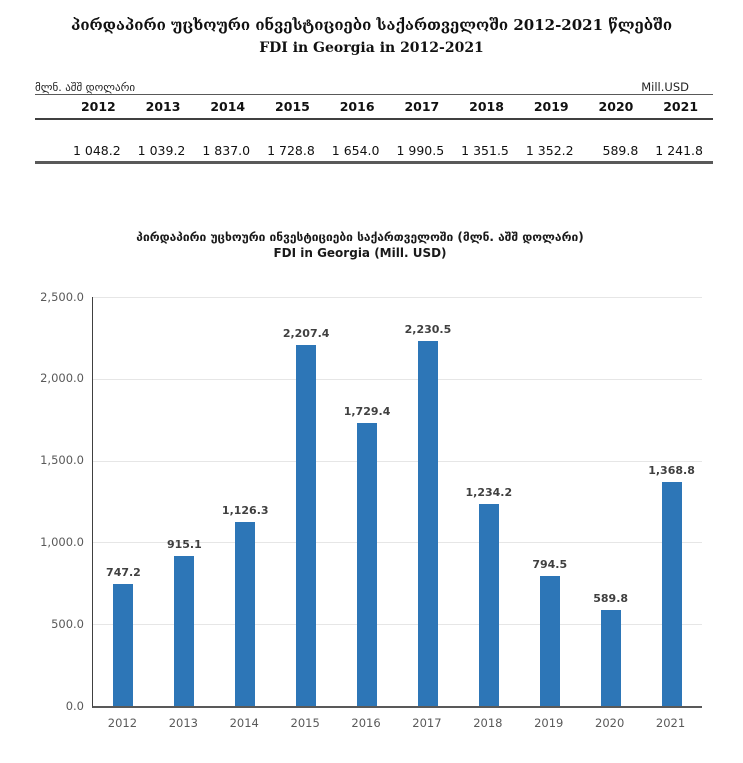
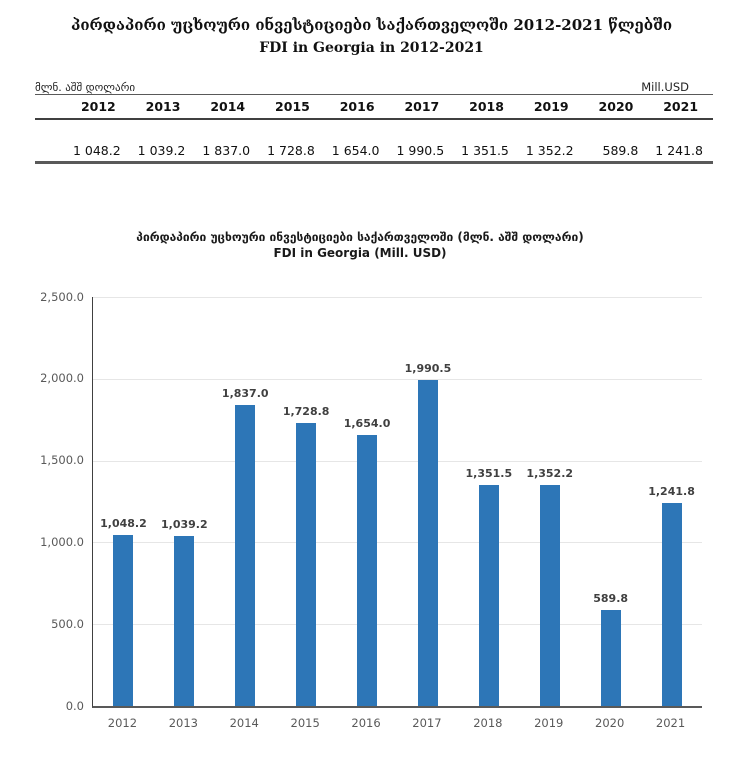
2012: 747.2 -> 1,048.2
2013: 915.1 -> 1,039.2
2014: 1,126.3 -> 1,837.0
2015: 2,207.4 -> 1,728.8
2016: 1,729.4 -> 1,654.0
2017: 2,230.5 -> 1,990.5
2018: 1,234.2 -> 1,351.5
2019: 794.5 -> 1,352.2
2021: 1,368.8 -> 1,241.8
